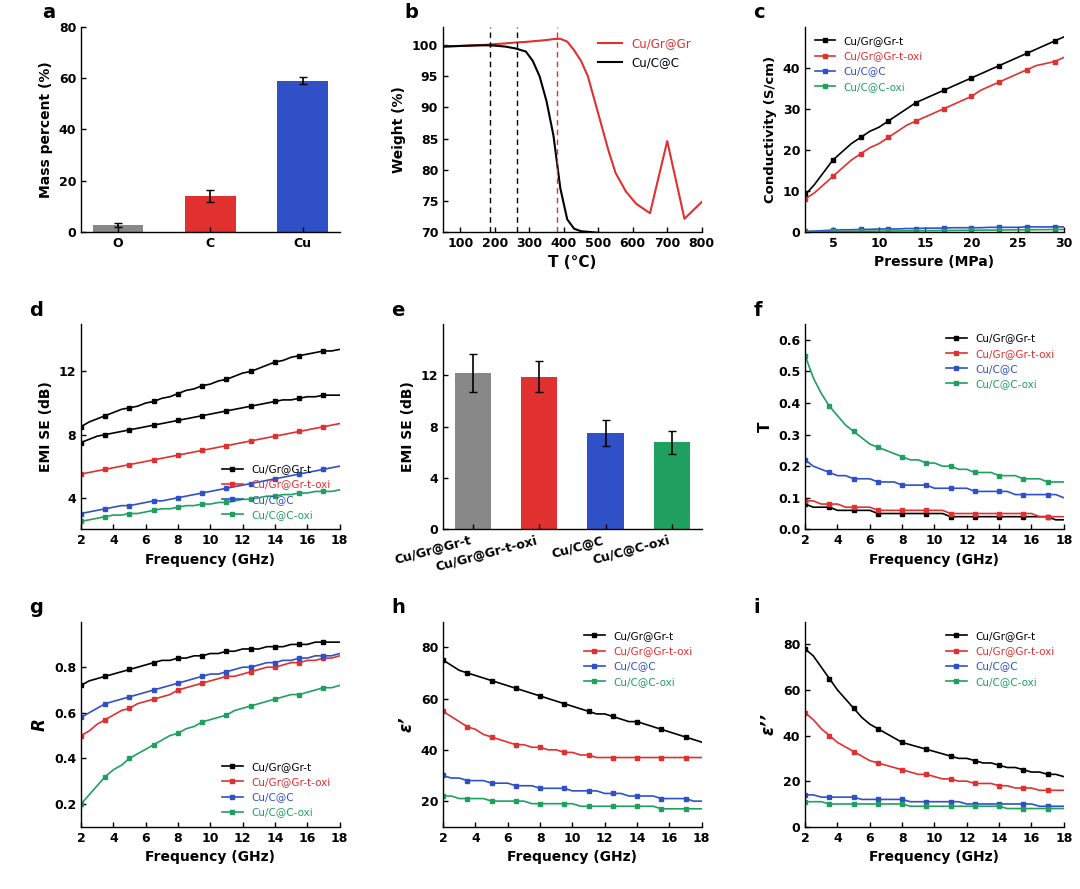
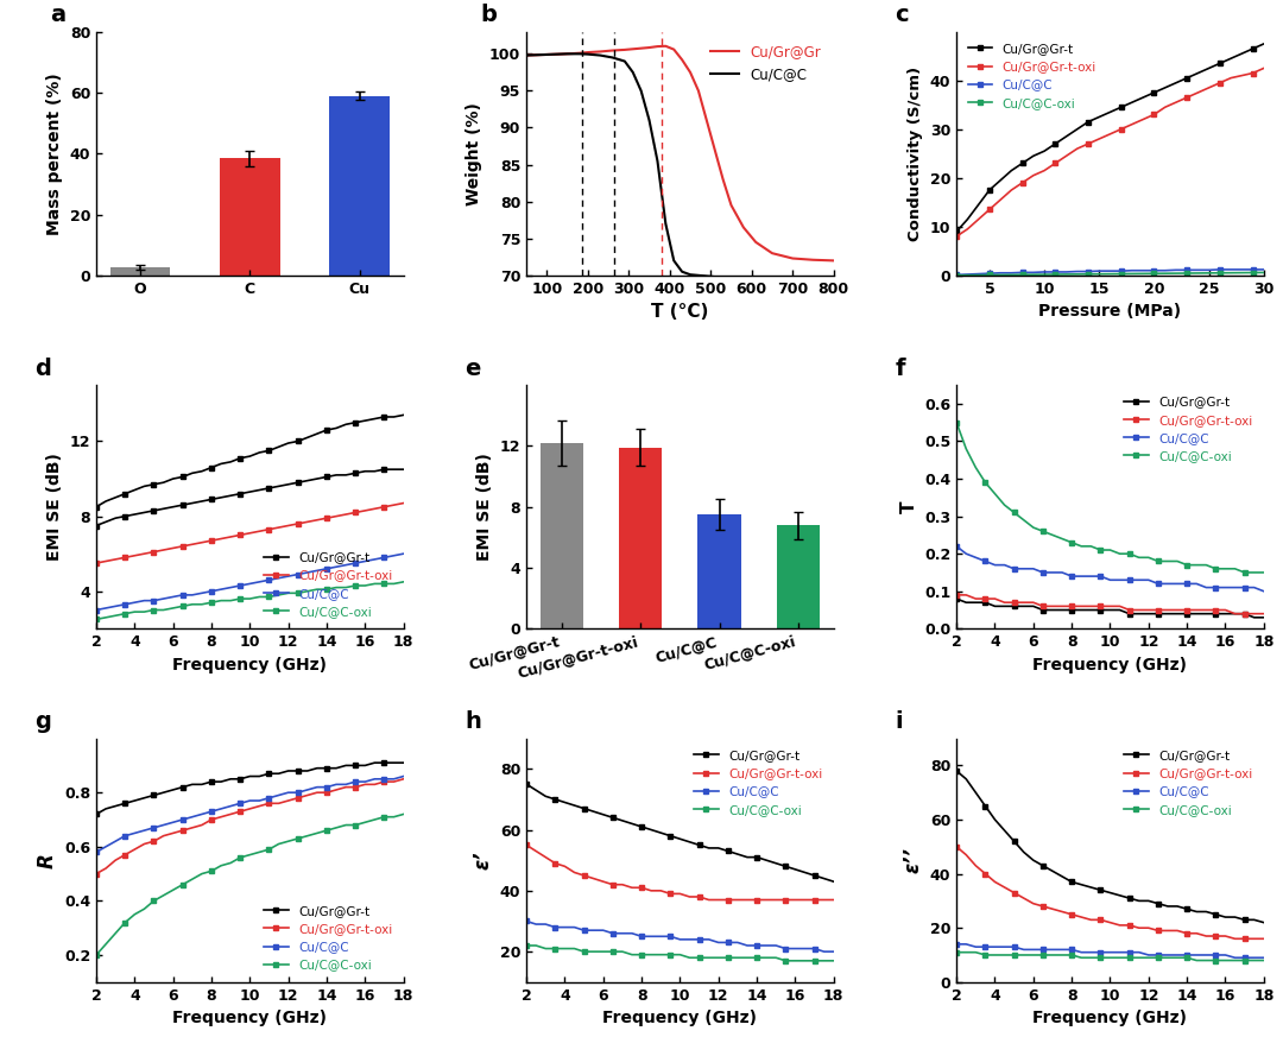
C: 14.0 -> 38.5
Cu/Gr@Gr/700: 84.6 -> 72.3
Cu/Gr@Gr/800: 74.8 -> 72.0
